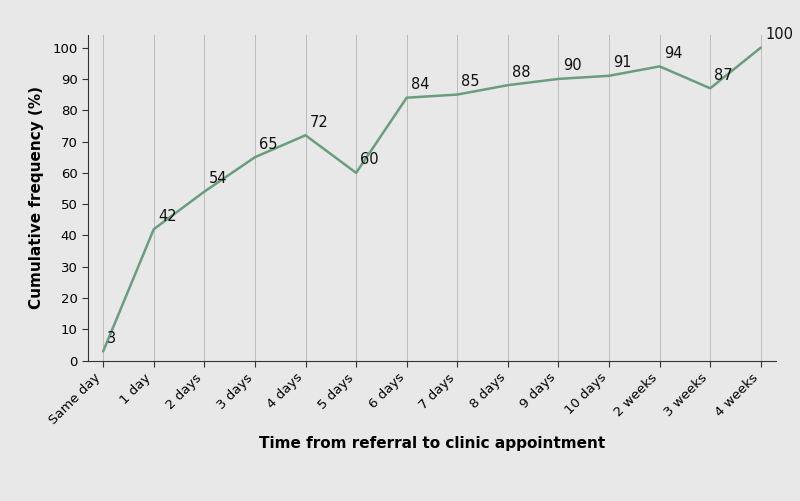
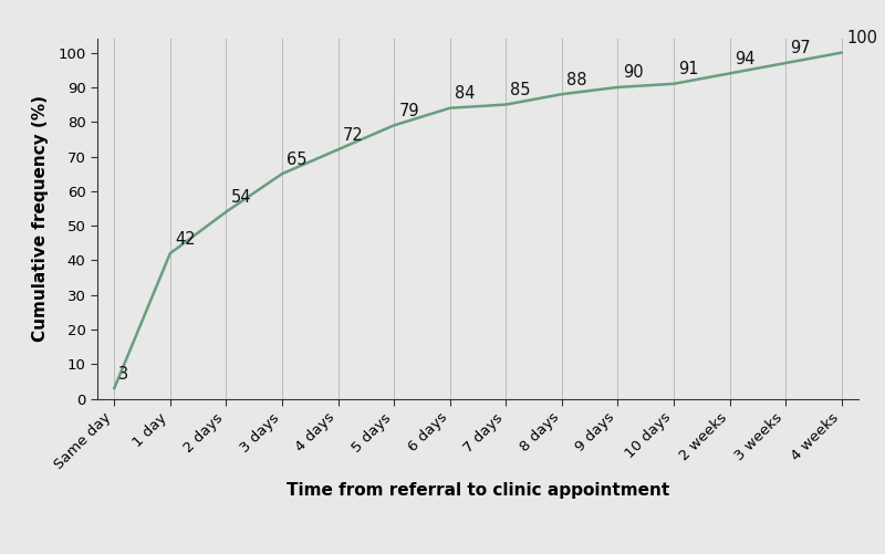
5 days: 60 -> 79
3 weeks: 87 -> 97
